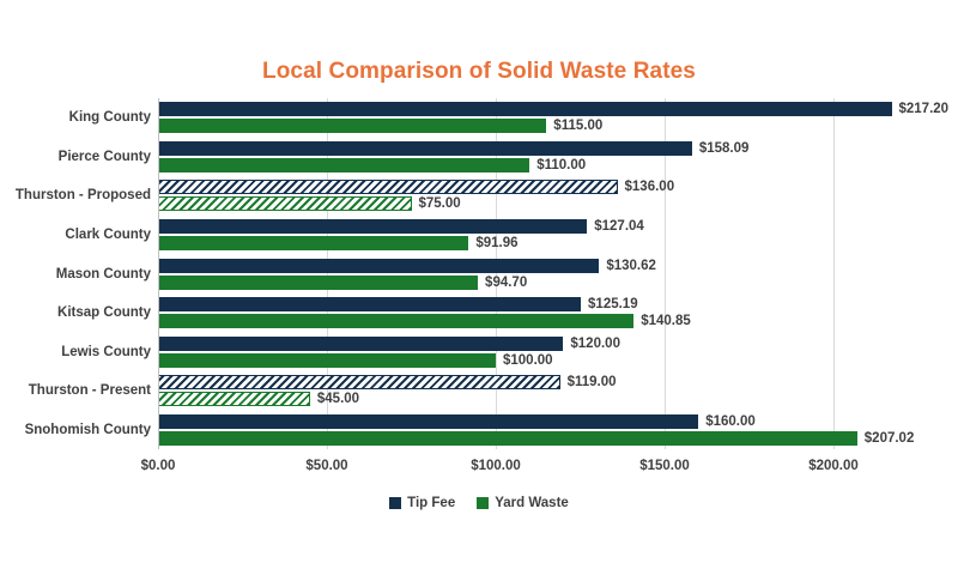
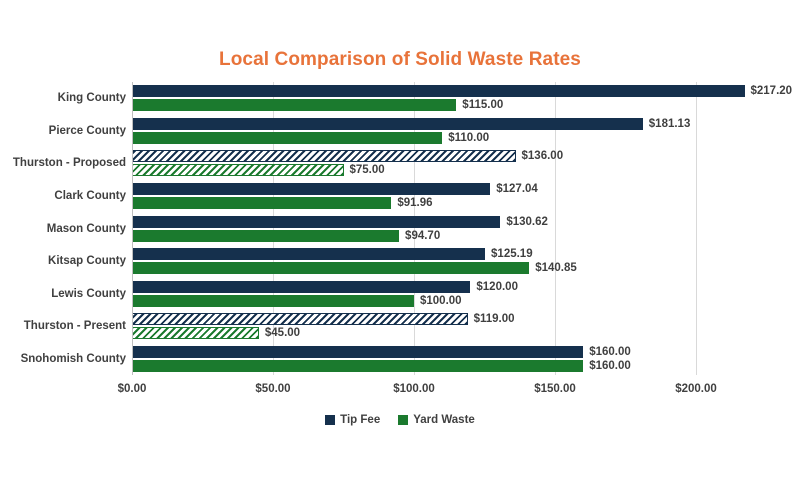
Tip Fee/Pierce County: $158.09 -> $181.13
Yard Waste/Snohomish County: $207.02 -> $160.00
